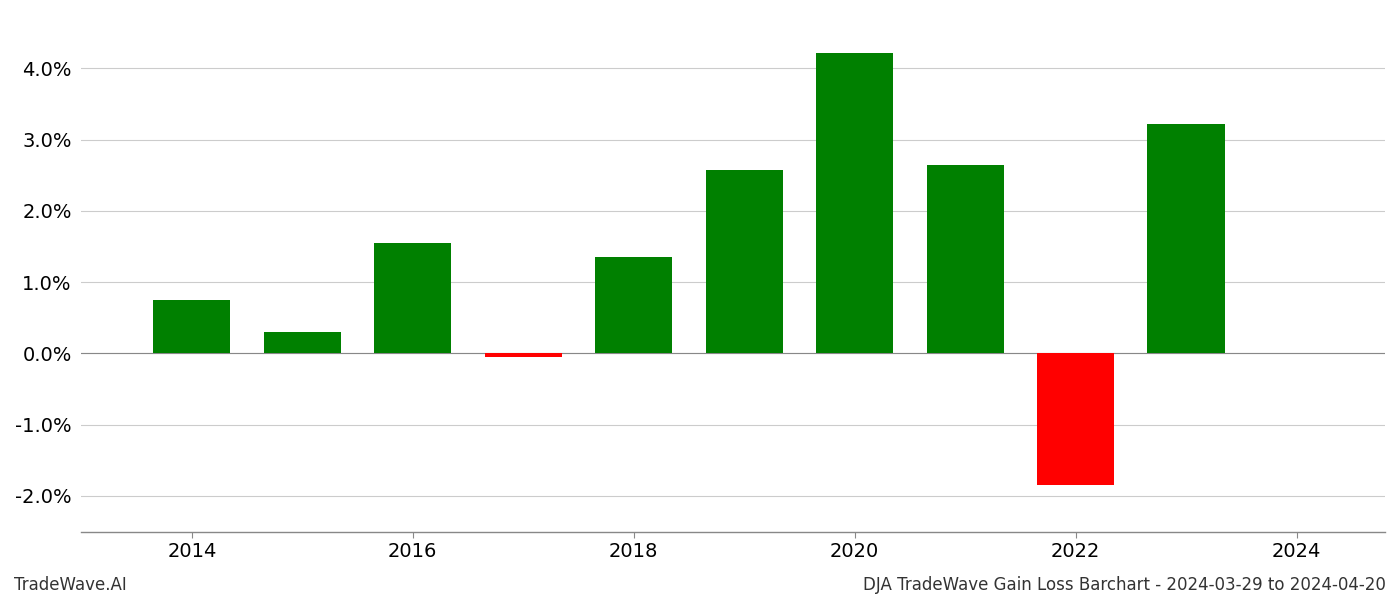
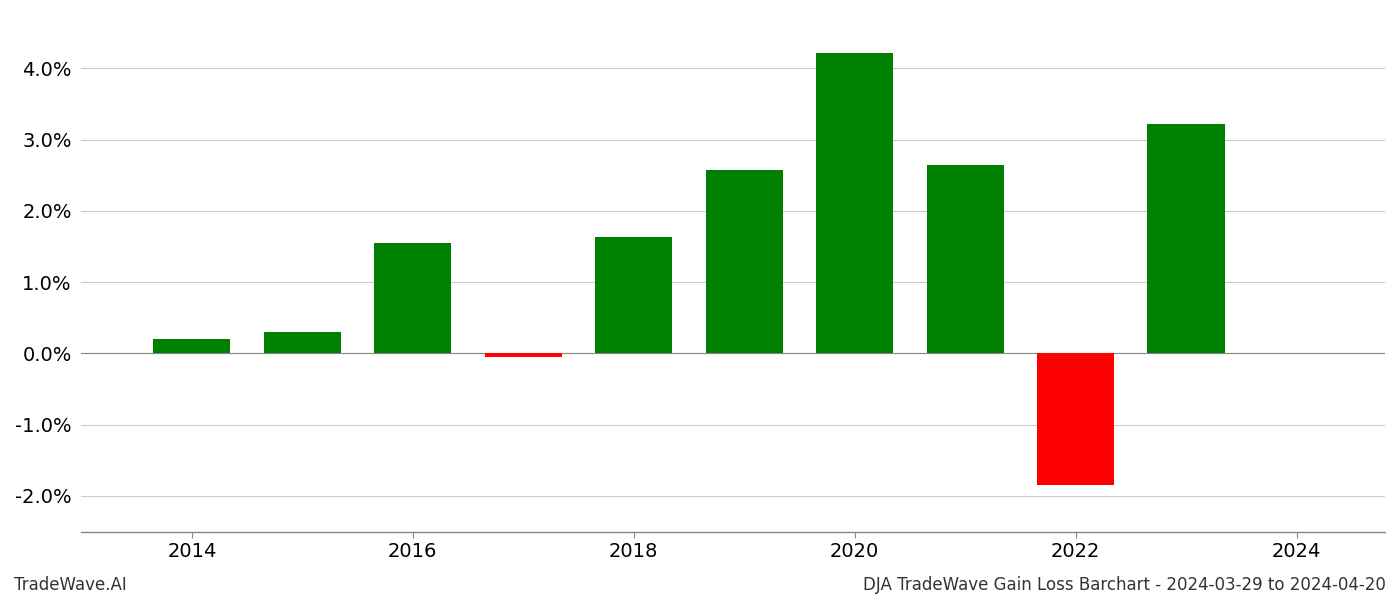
2014: 0.75% -> 0.20%
2018: 1.35% -> 1.64%
